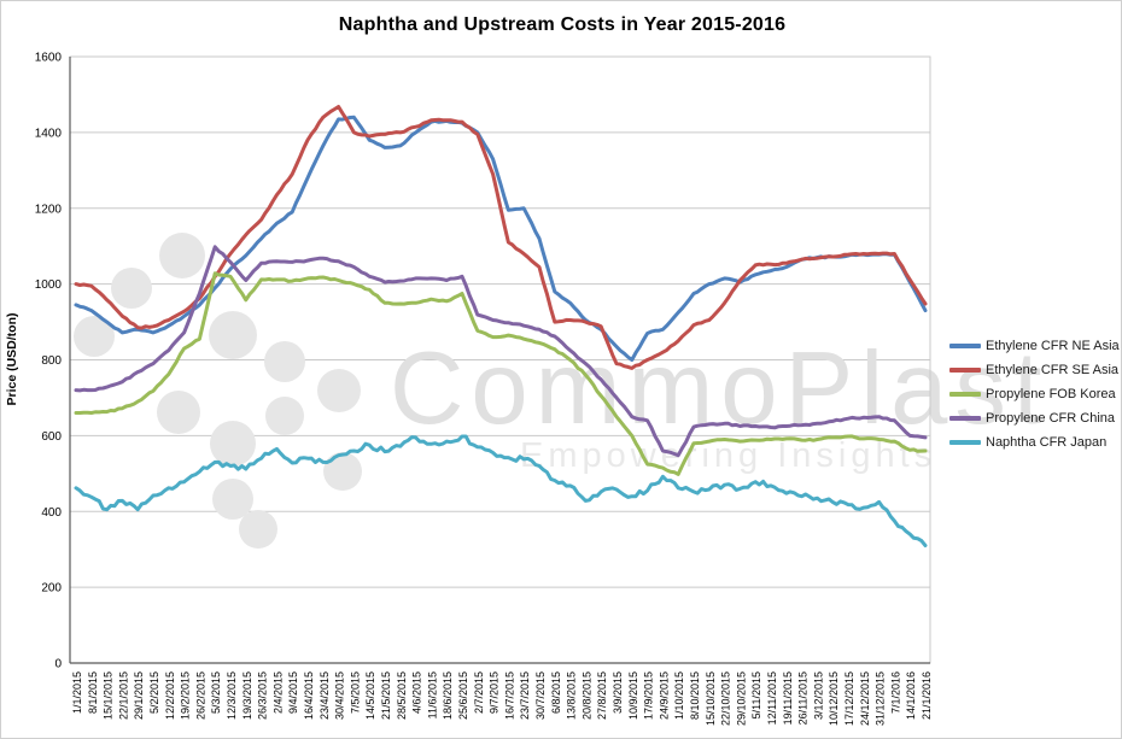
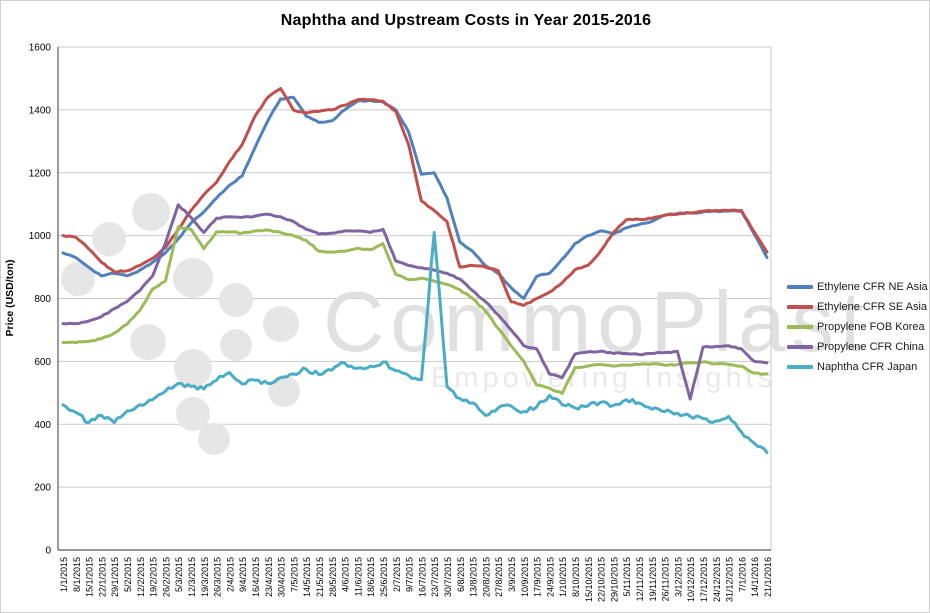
Naphtha CFR Japan/23/7/2015: 540 -> 1010
Propylene CFR China/10/12/2015: 640 -> 480
